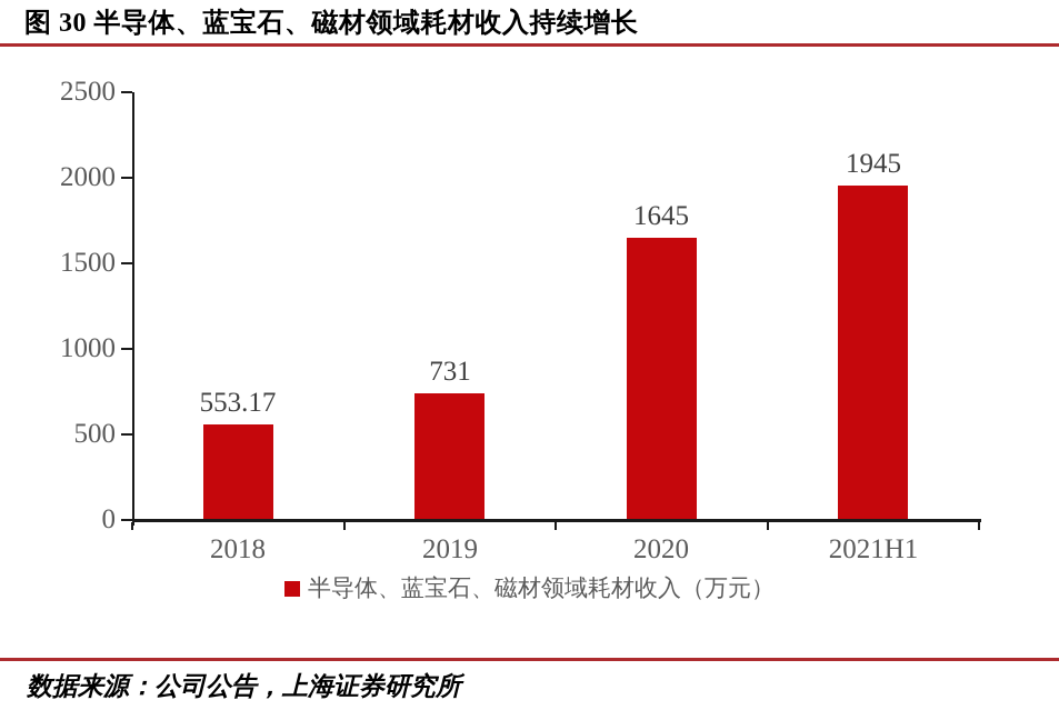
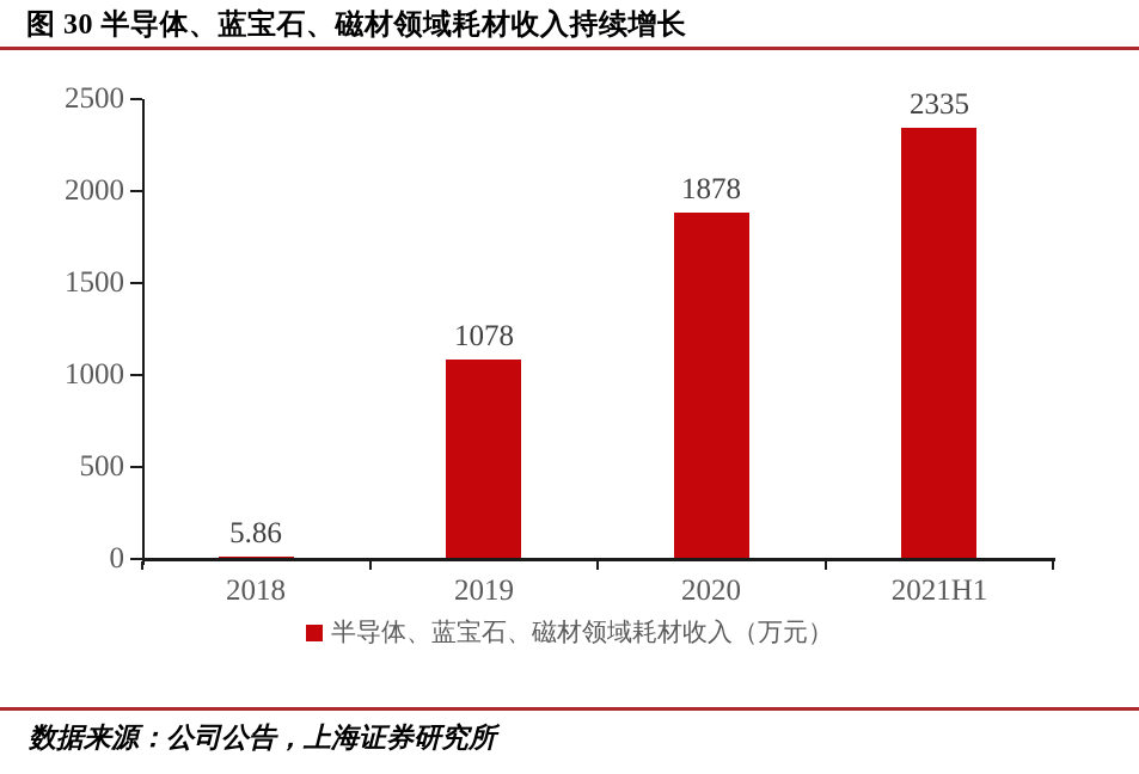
2018: 553.17 -> 5.86
2019: 731 -> 1078
2020: 1645 -> 1878
2021H1: 1945 -> 2335
